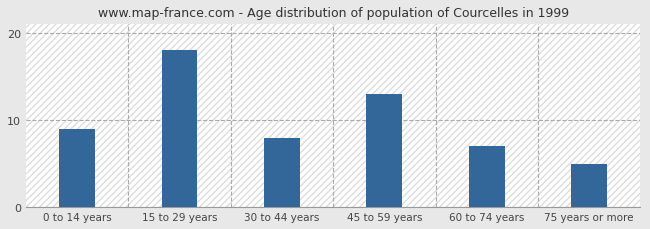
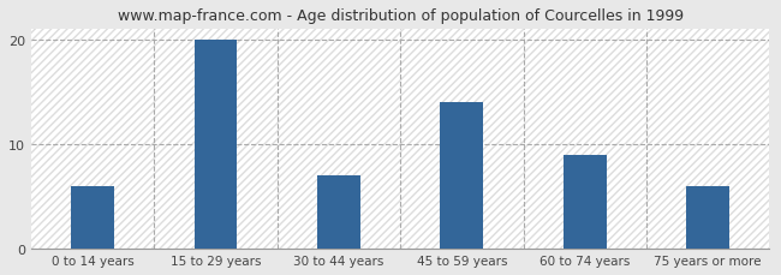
0 to 14 years: 9 -> 6
15 to 29 years: 18 -> 20
30 to 44 years: 8 -> 7
45 to 59 years: 13 -> 14
60 to 74 years: 7 -> 9
75 years or more: 5 -> 6
